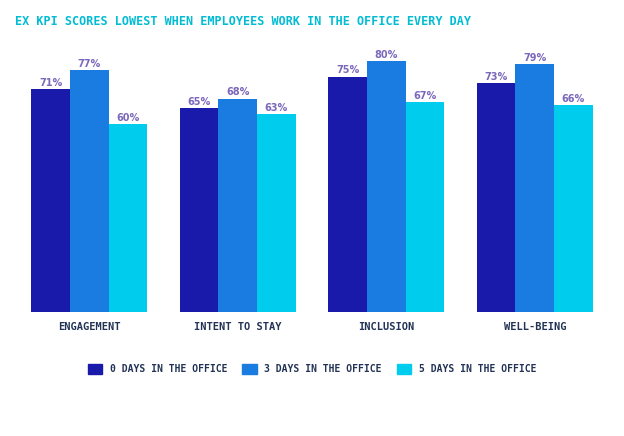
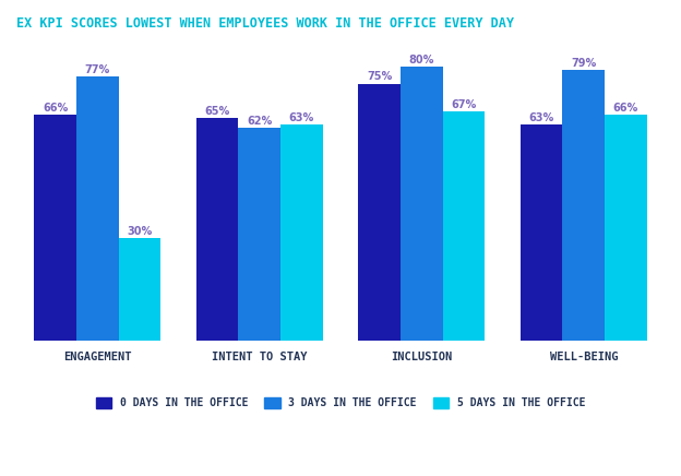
0 DAYS IN THE OFFICE/ENGAGEMENT: 71% -> 66%
5 DAYS IN THE OFFICE/ENGAGEMENT: 60% -> 30%
3 DAYS IN THE OFFICE/INTENT TO STAY: 68% -> 62%
0 DAYS IN THE OFFICE/WELL-BEING: 73% -> 63%
